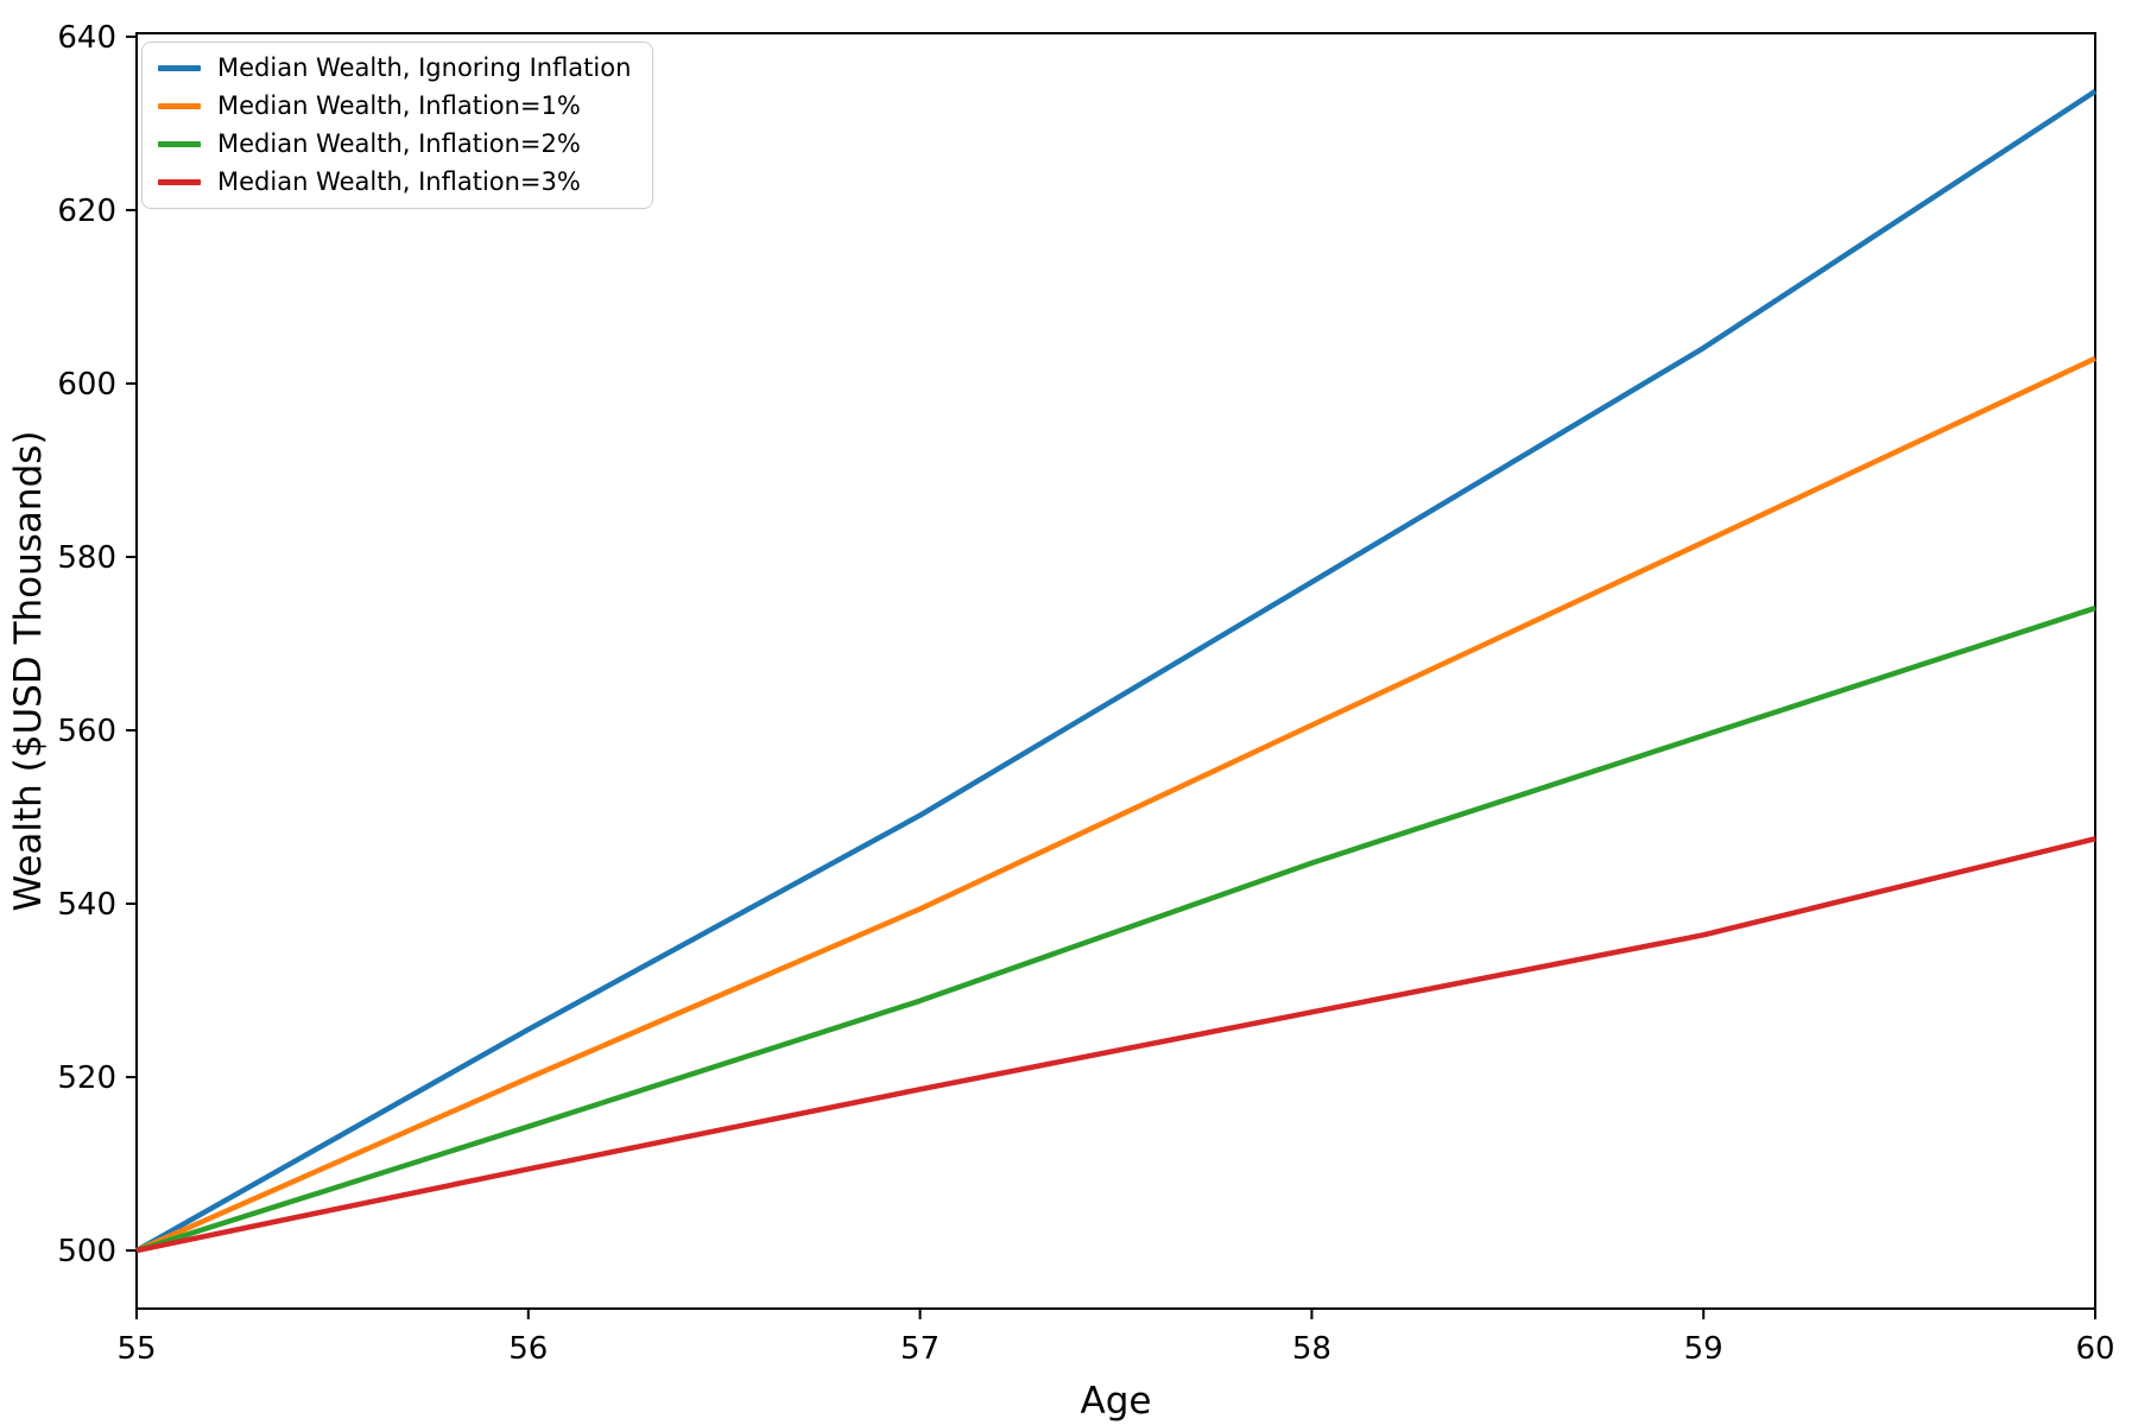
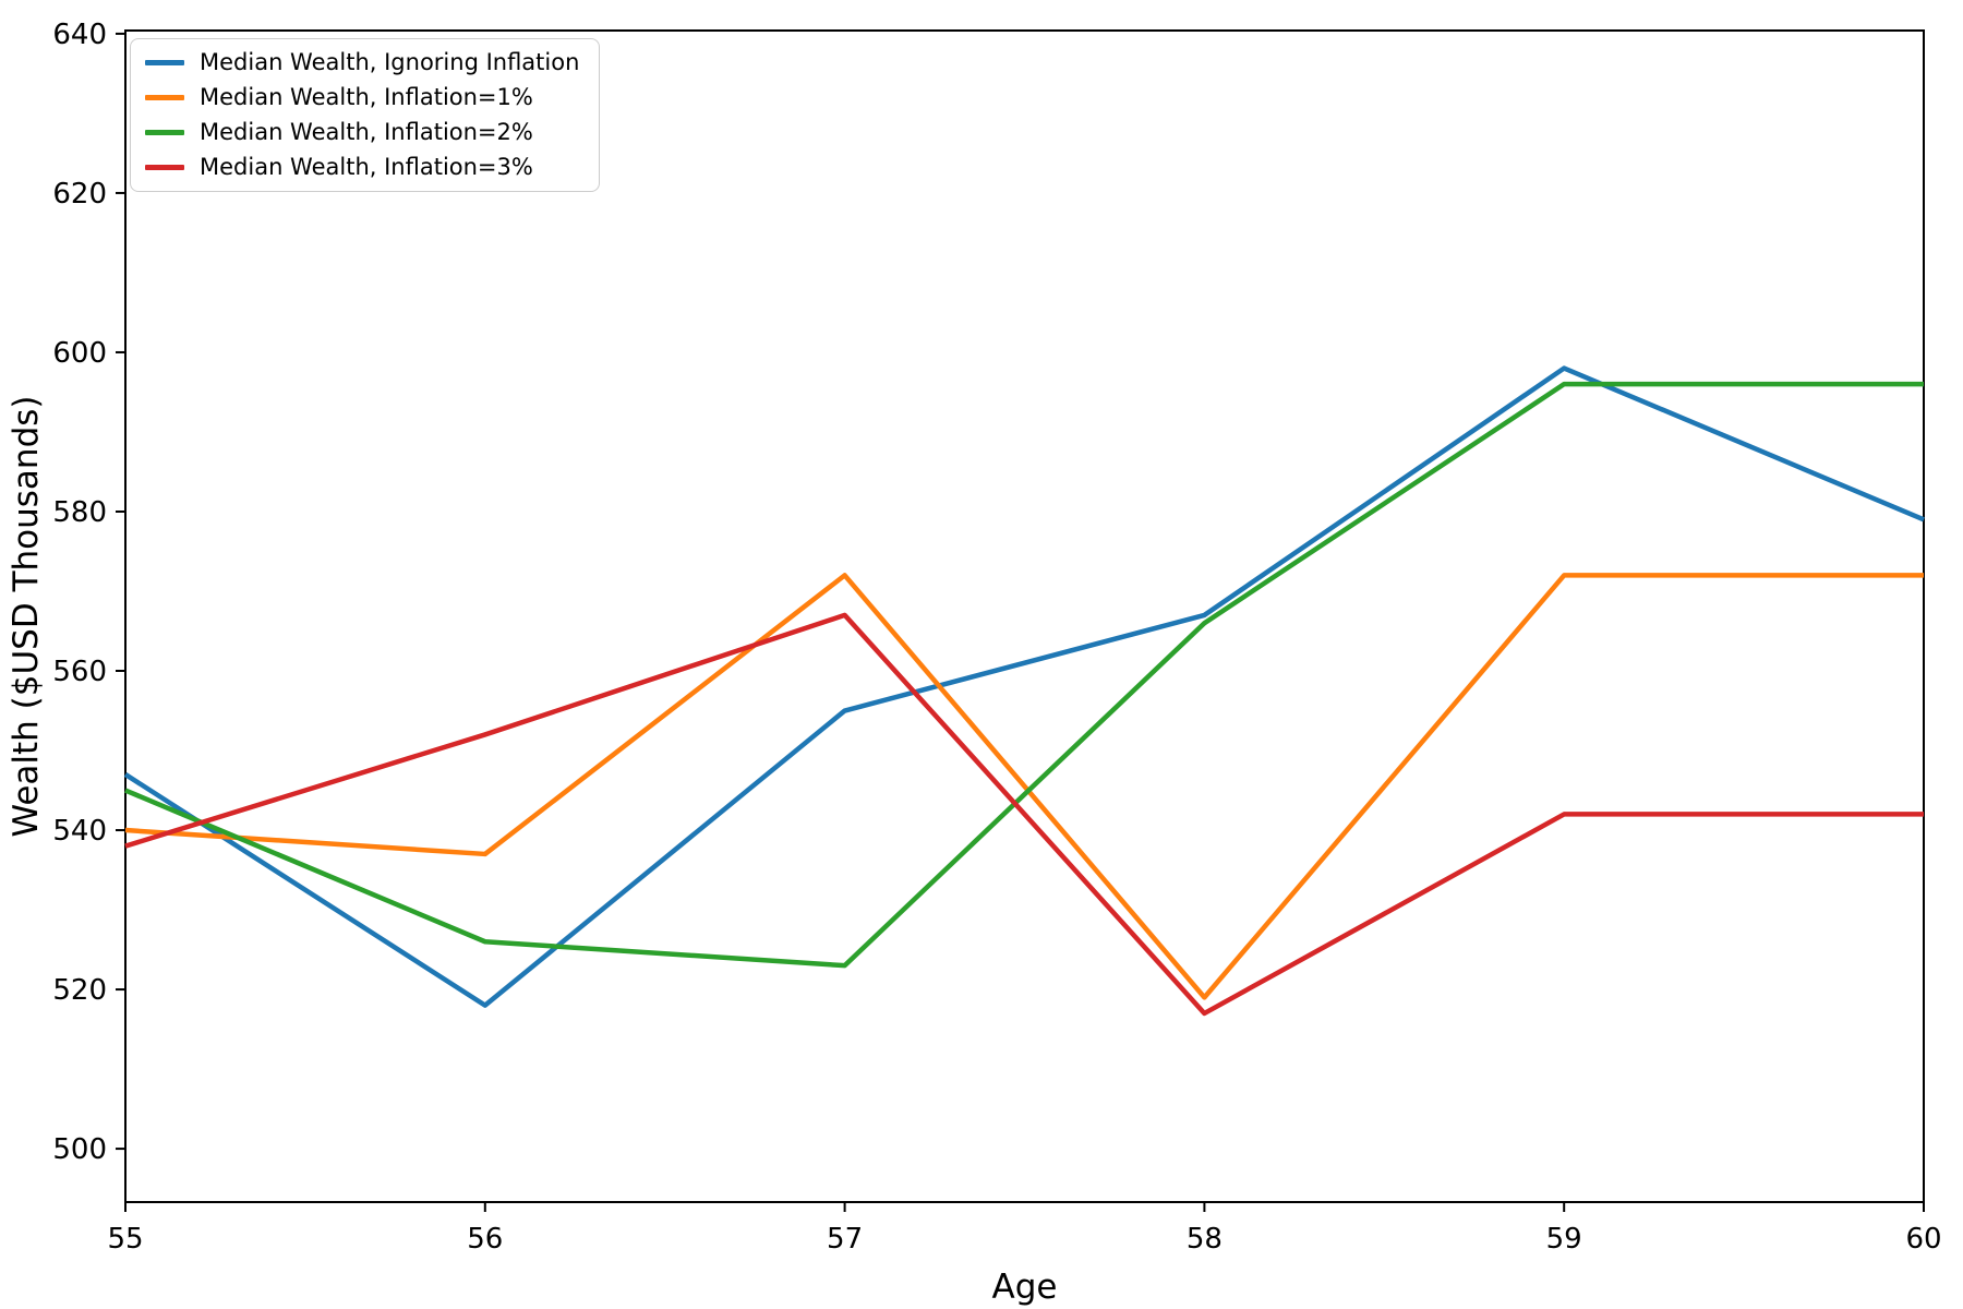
Median Wealth, Ignoring Inflation/55: 500 -> 547
Median Wealth, Inflation=1%/55: 500 -> 540
Median Wealth, Inflation=2%/55: 500 -> 545
Median Wealth, Inflation=3%/55: 500 -> 538
Median Wealth, Ignoring Inflation/56: 526 -> 518
Median Wealth, Inflation=1%/56: 520 -> 537
Median Wealth, Inflation=2%/56: 514 -> 526
Median Wealth, Inflation=3%/56: 509 -> 552
Median Wealth, Ignoring Inflation/57: 550 -> 555
Median Wealth, Inflation=1%/57: 539 -> 572
Median Wealth, Inflation=2%/57: 529 -> 523
Median Wealth, Inflation=3%/57: 519 -> 567
Median Wealth, Ignoring Inflation/58: 577 -> 567
Median Wealth, Inflation=1%/58: 561 -> 519
Median Wealth, Inflation=2%/58: 545 -> 566
Median Wealth, Inflation=3%/58: 528 -> 517
Median Wealth, Ignoring Inflation/59: 604 -> 598
Median Wealth, Inflation=1%/59: 582 -> 572
Median Wealth, Inflation=2%/59: 559 -> 596
Median Wealth, Inflation=3%/59: 536 -> 542
Median Wealth, Ignoring Inflation/60: 634 -> 579
Median Wealth, Inflation=1%/60: 603 -> 572
Median Wealth, Inflation=2%/60: 574 -> 596
Median Wealth, Inflation=3%/60: 548 -> 542
